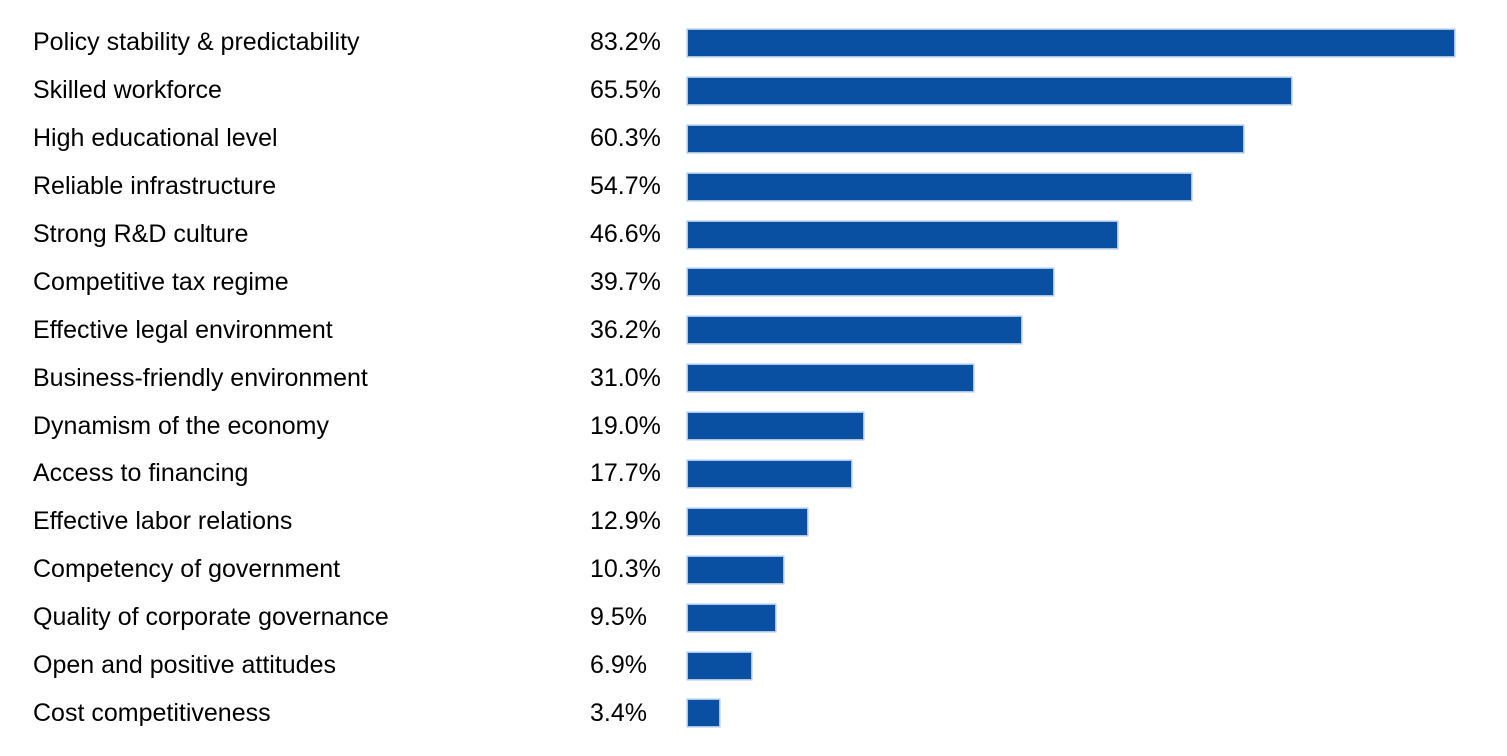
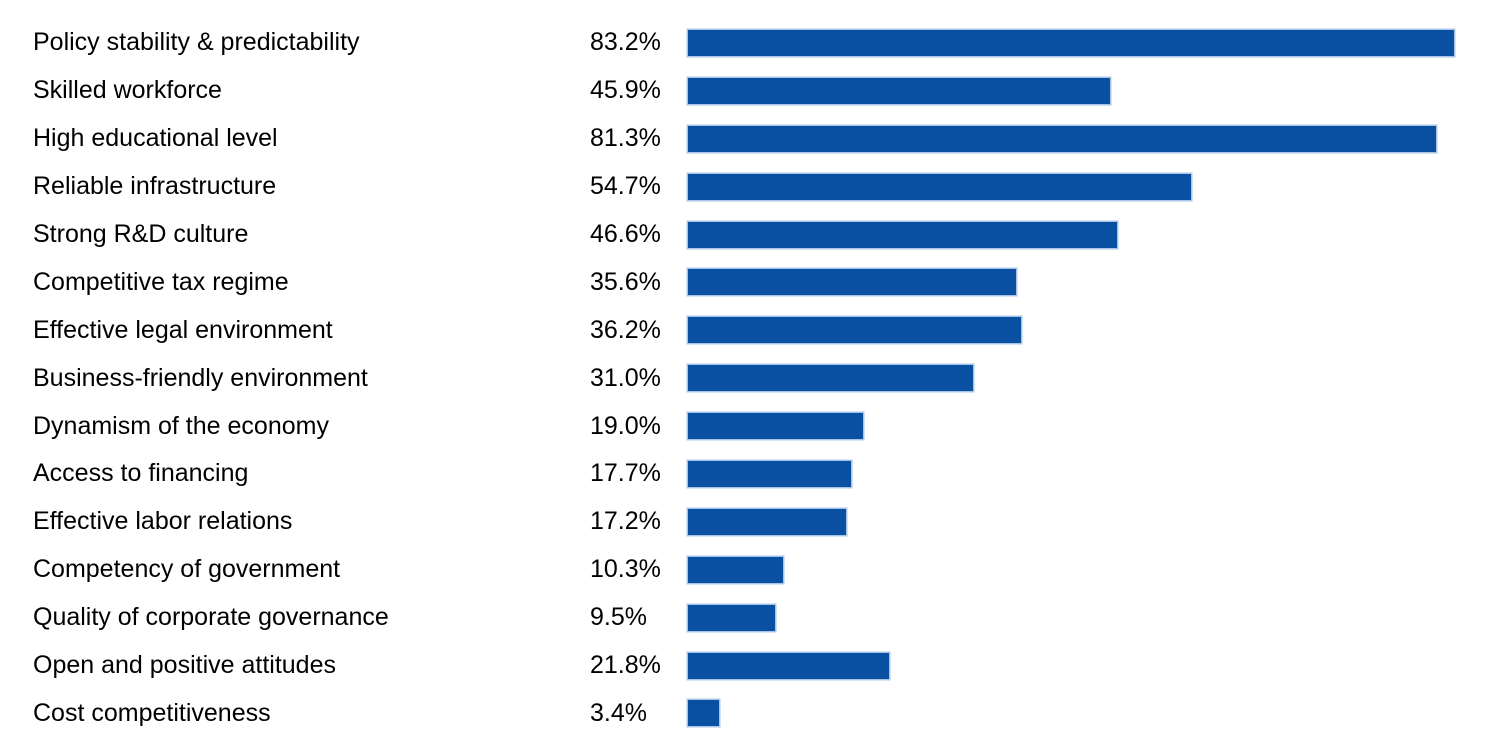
Skilled workforce: 65.5% -> 45.9%
High educational level: 60.3% -> 81.3%
Competitive tax regime: 39.7% -> 35.6%
Effective labor relations: 12.9% -> 17.2%
Open and positive attitudes: 6.9% -> 21.8%
